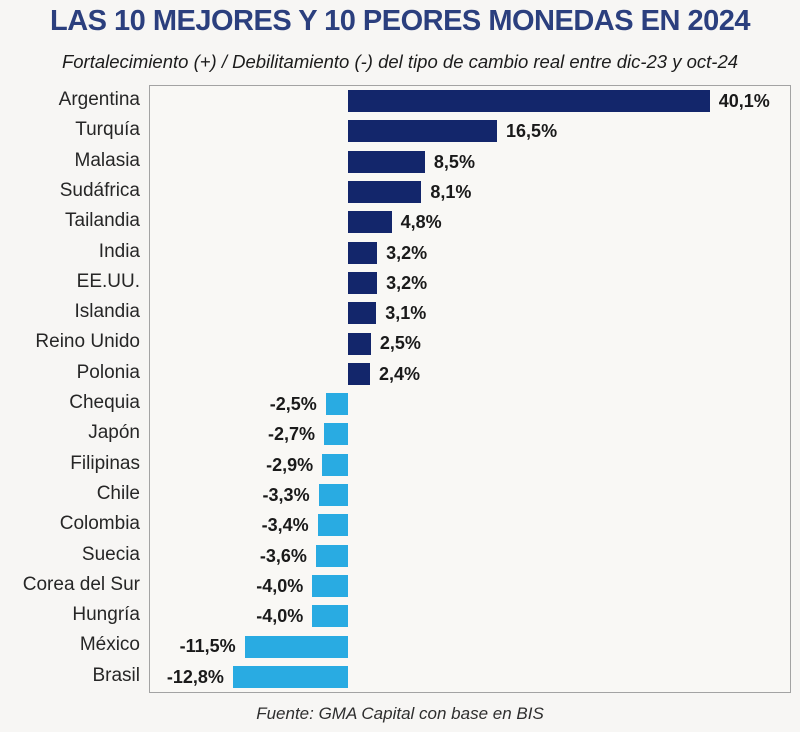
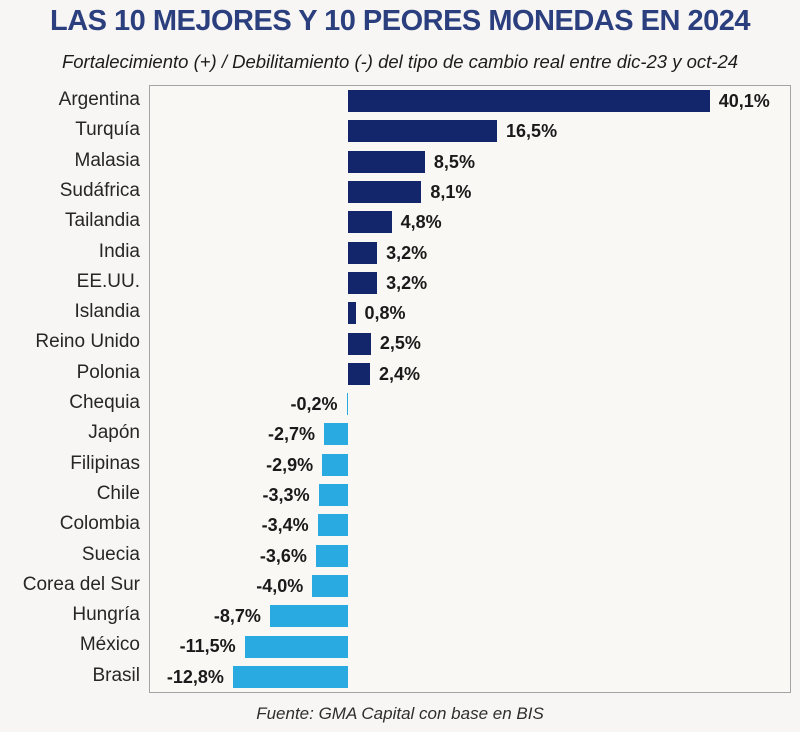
Islandia: 3,1% -> 0,8%
Chequia: -2,5% -> -0,2%
Hungría: -4,0% -> -8,7%
